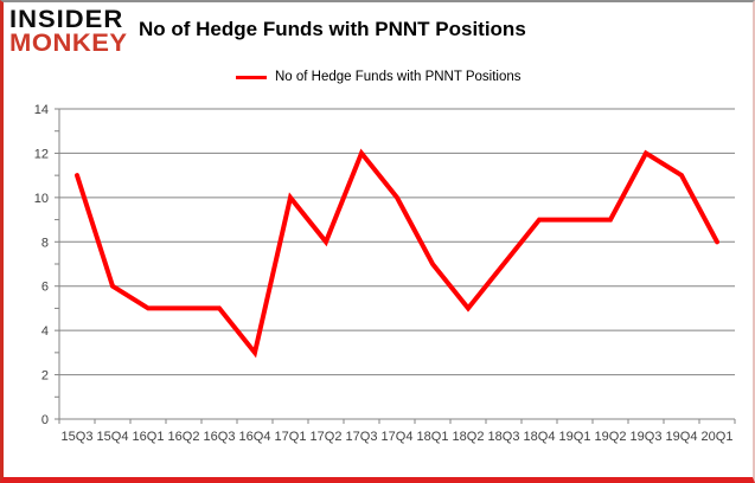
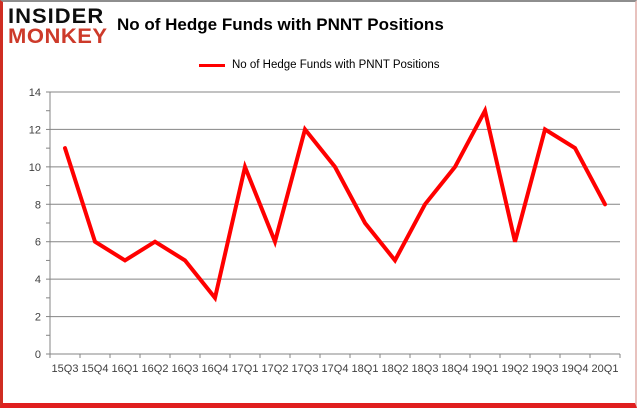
16Q2: 5 -> 6
17Q2: 8 -> 6
18Q3: 7 -> 8
18Q4: 9 -> 10
19Q1: 9 -> 13
19Q2: 9 -> 6
